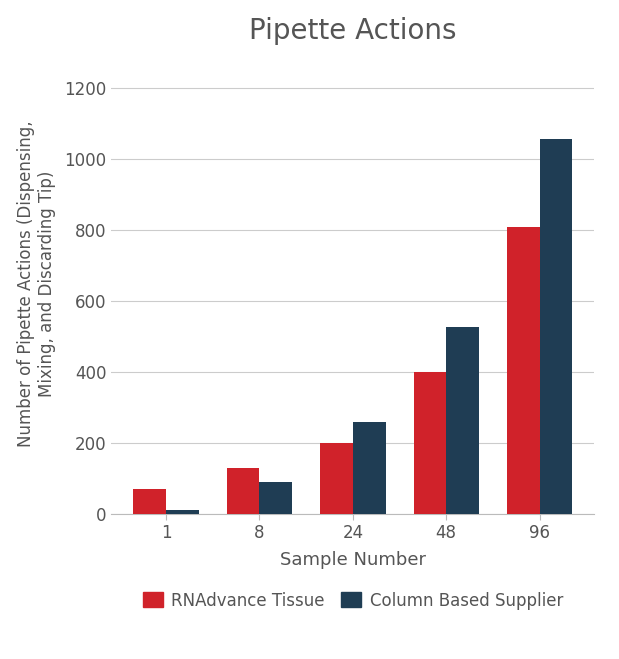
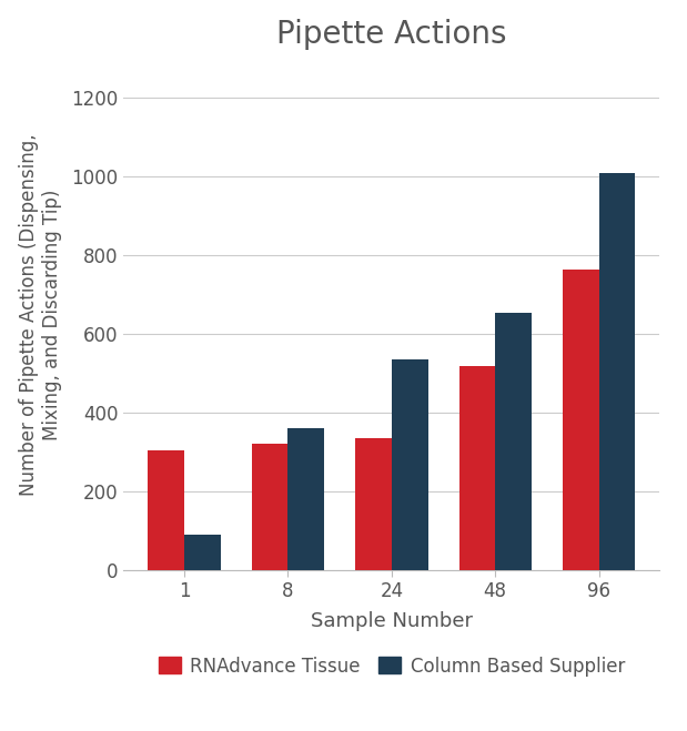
RNAdvance Tissue/1: 70 -> 305
Column Based Supplier/1: 10 -> 90
RNAdvance Tissue/8: 130 -> 320
Column Based Supplier/8: 90 -> 360
RNAdvance Tissue/24: 200 -> 335
Column Based Supplier/24: 260 -> 535
RNAdvance Tissue/48: 400 -> 520
Column Based Supplier/48: 528 -> 655
RNAdvance Tissue/96: 808 -> 765
Column Based Supplier/96: 1058 -> 1010
